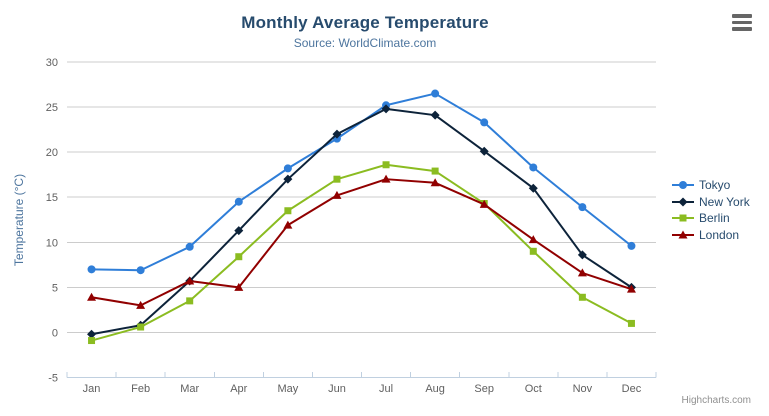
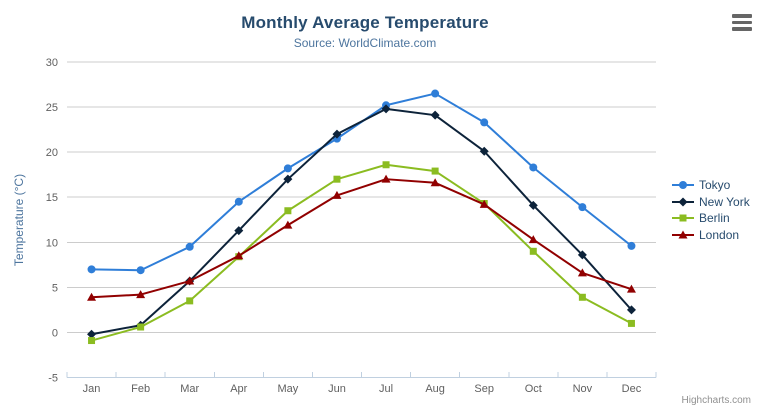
London/Feb: 3 -> 4
London/Apr: 5 -> 8
New York/Oct: 16 -> 14
New York/Dec: 5 -> 2
